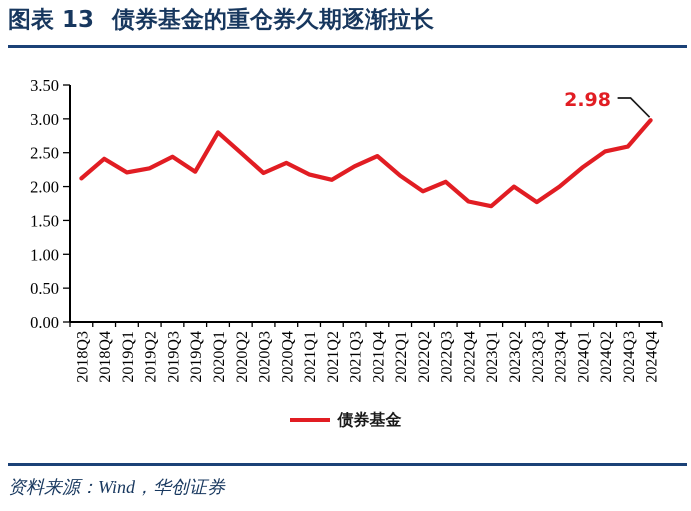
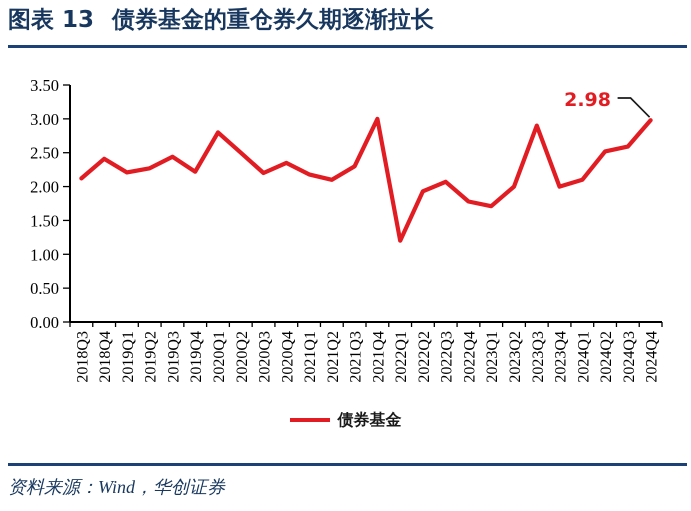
2021Q4: 2.5 -> 3.0
2022Q1: 2.2 -> 1.2
2023Q3: 1.8 -> 2.9
2024Q1: 2.3 -> 2.1
